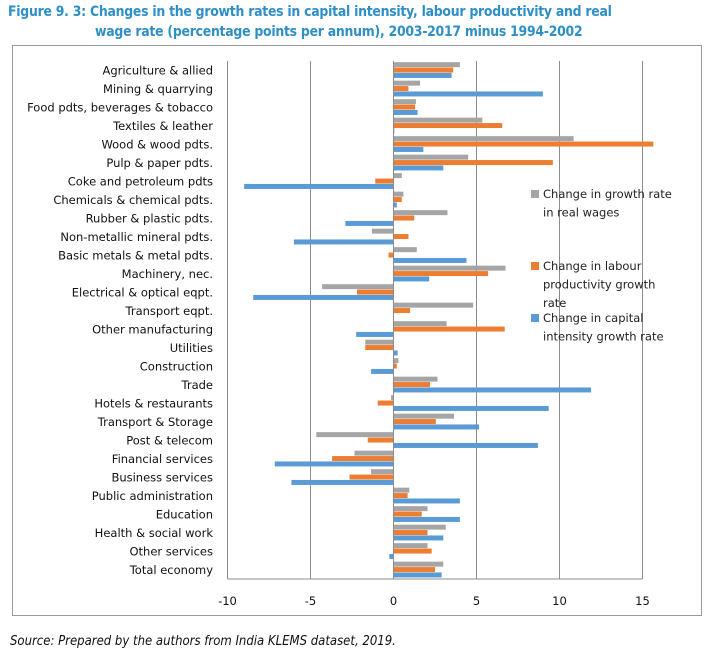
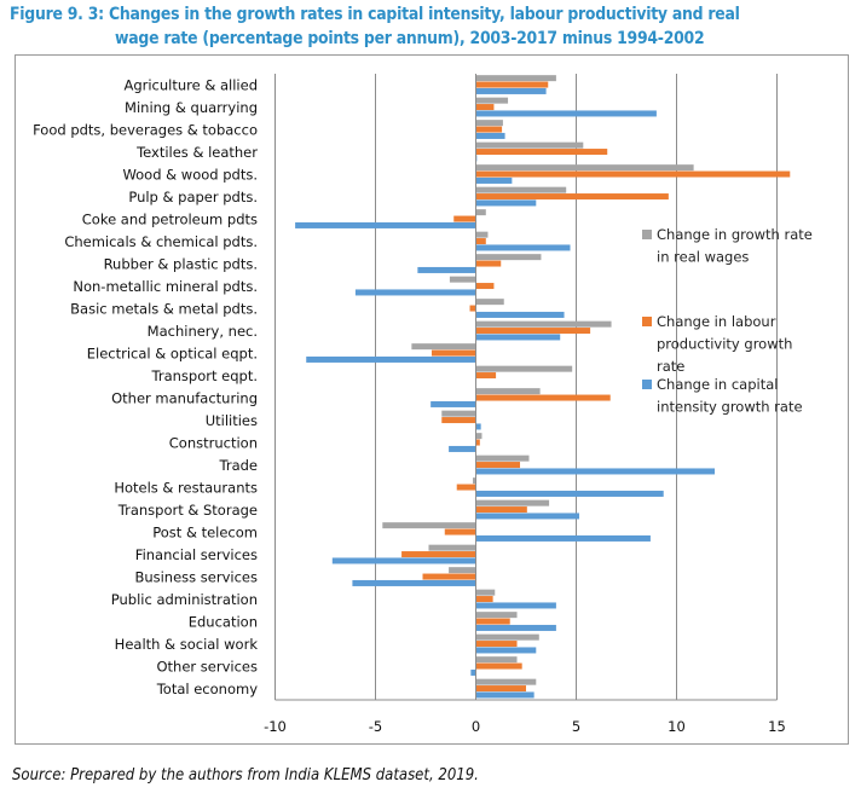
Change in capital intensity growth rate/Chemicals & chemical pdts.: 0.2 -> 4.7
Change in capital intensity growth rate/Machinery, nec.: 2.1 -> 4.2
Change in growth rate in real wages/Electrical & optical eqpt.: -4.3 -> -3.2
